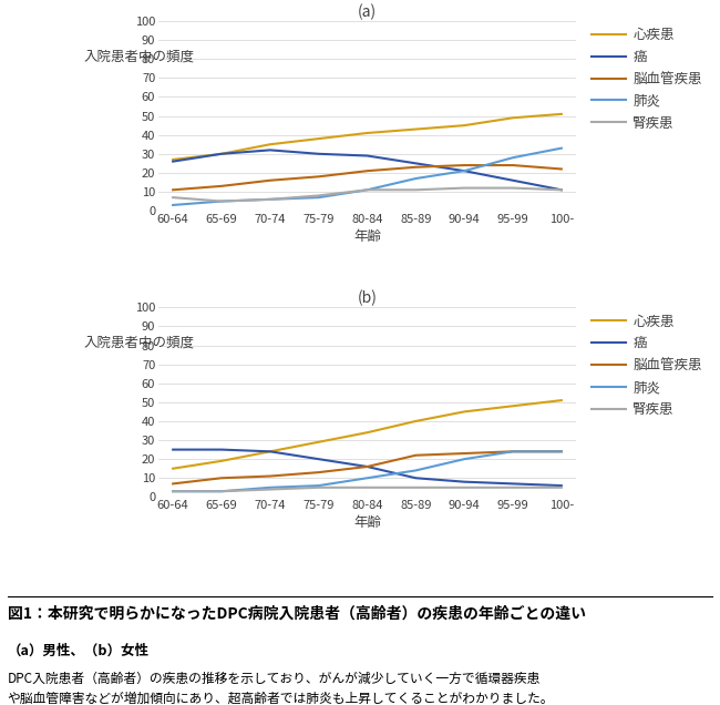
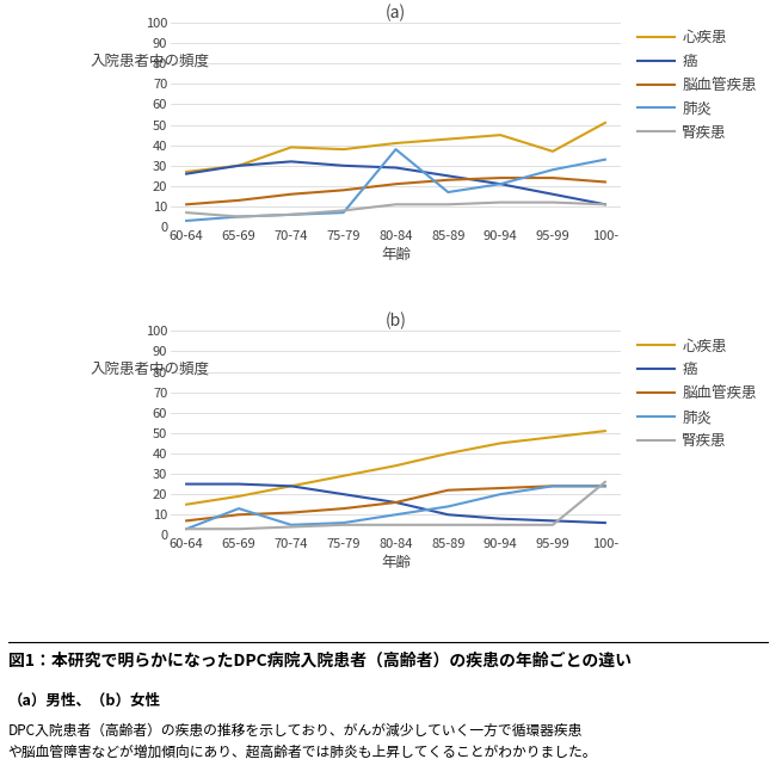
(a)/心疾患/70-74: 35 -> 39
(a)/肺炎/80-84: 11 -> 38
(a)/心疾患/95-99: 49 -> 37
(b)/肺炎/65-69: 3 -> 13
(b)/腎疾患/100-: 5 -> 26
